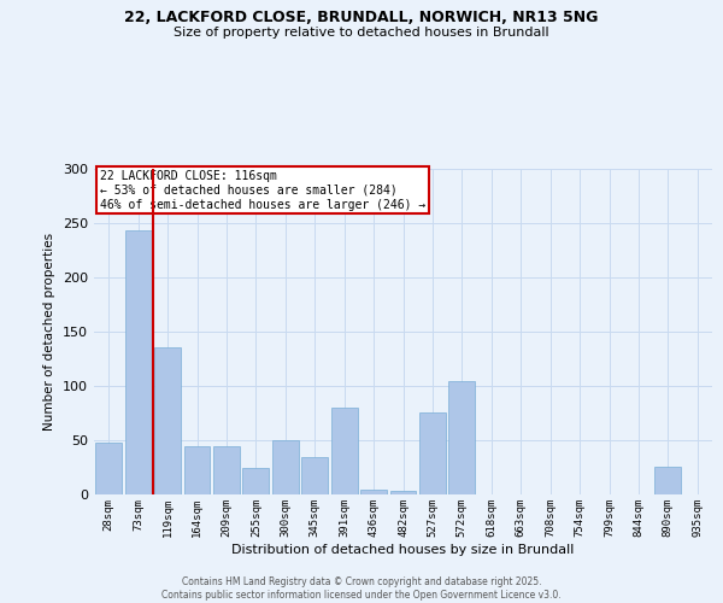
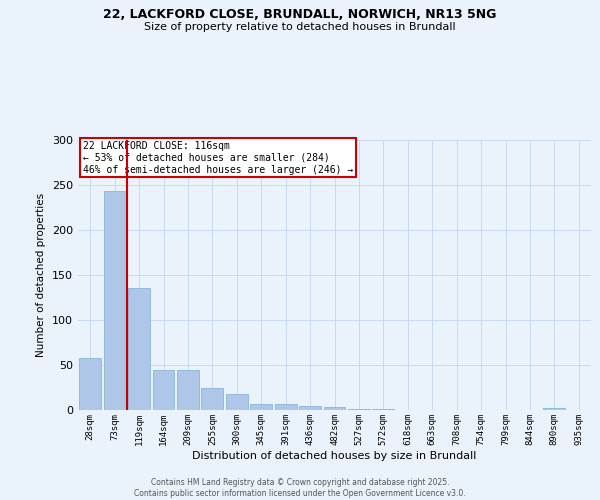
28sqm: 48 -> 58
300sqm: 50 -> 18
345sqm: 34 -> 7
391sqm: 80 -> 7
527sqm: 76 -> 1
572sqm: 104 -> 1
890sqm: 26 -> 2
